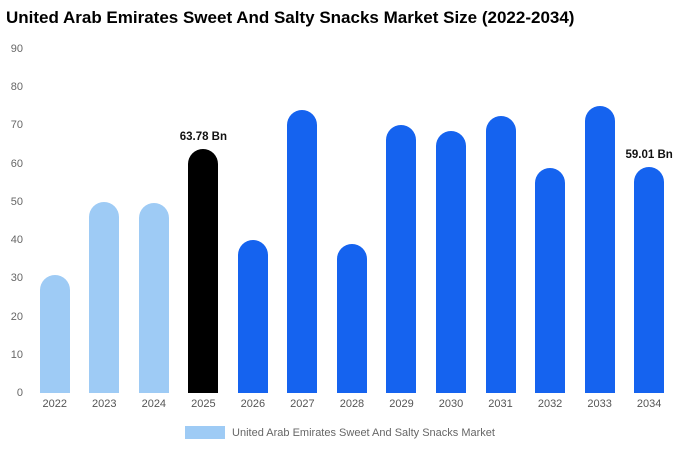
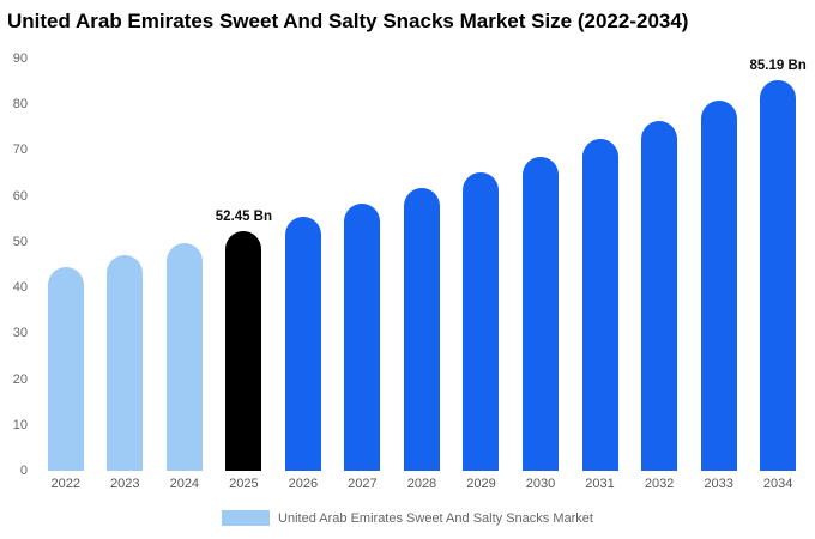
2022: 31 -> 45
2023: 50 -> 47
2025: 63.78 -> 52.45
2026: 40 -> 55
2027: 74 -> 58
2028: 39 -> 62
2029: 70 -> 65
2032: 59 -> 76
2033: 75 -> 81
2034: 59.01 -> 85.19
